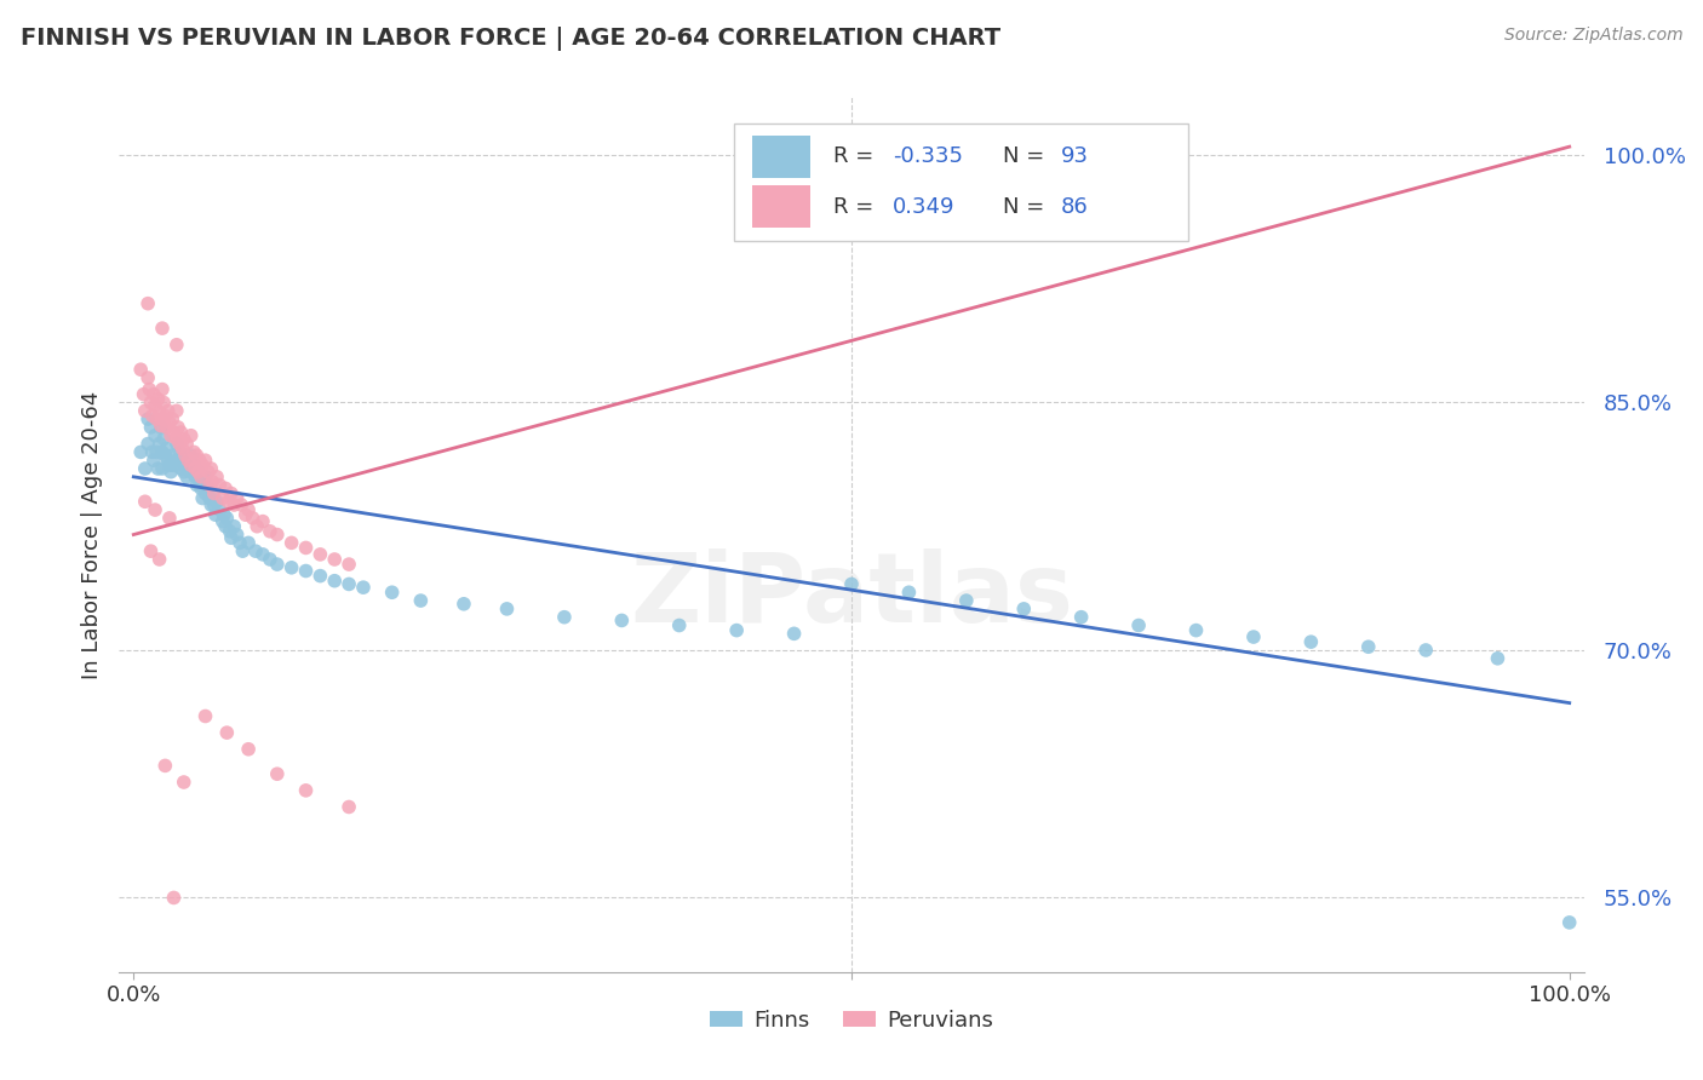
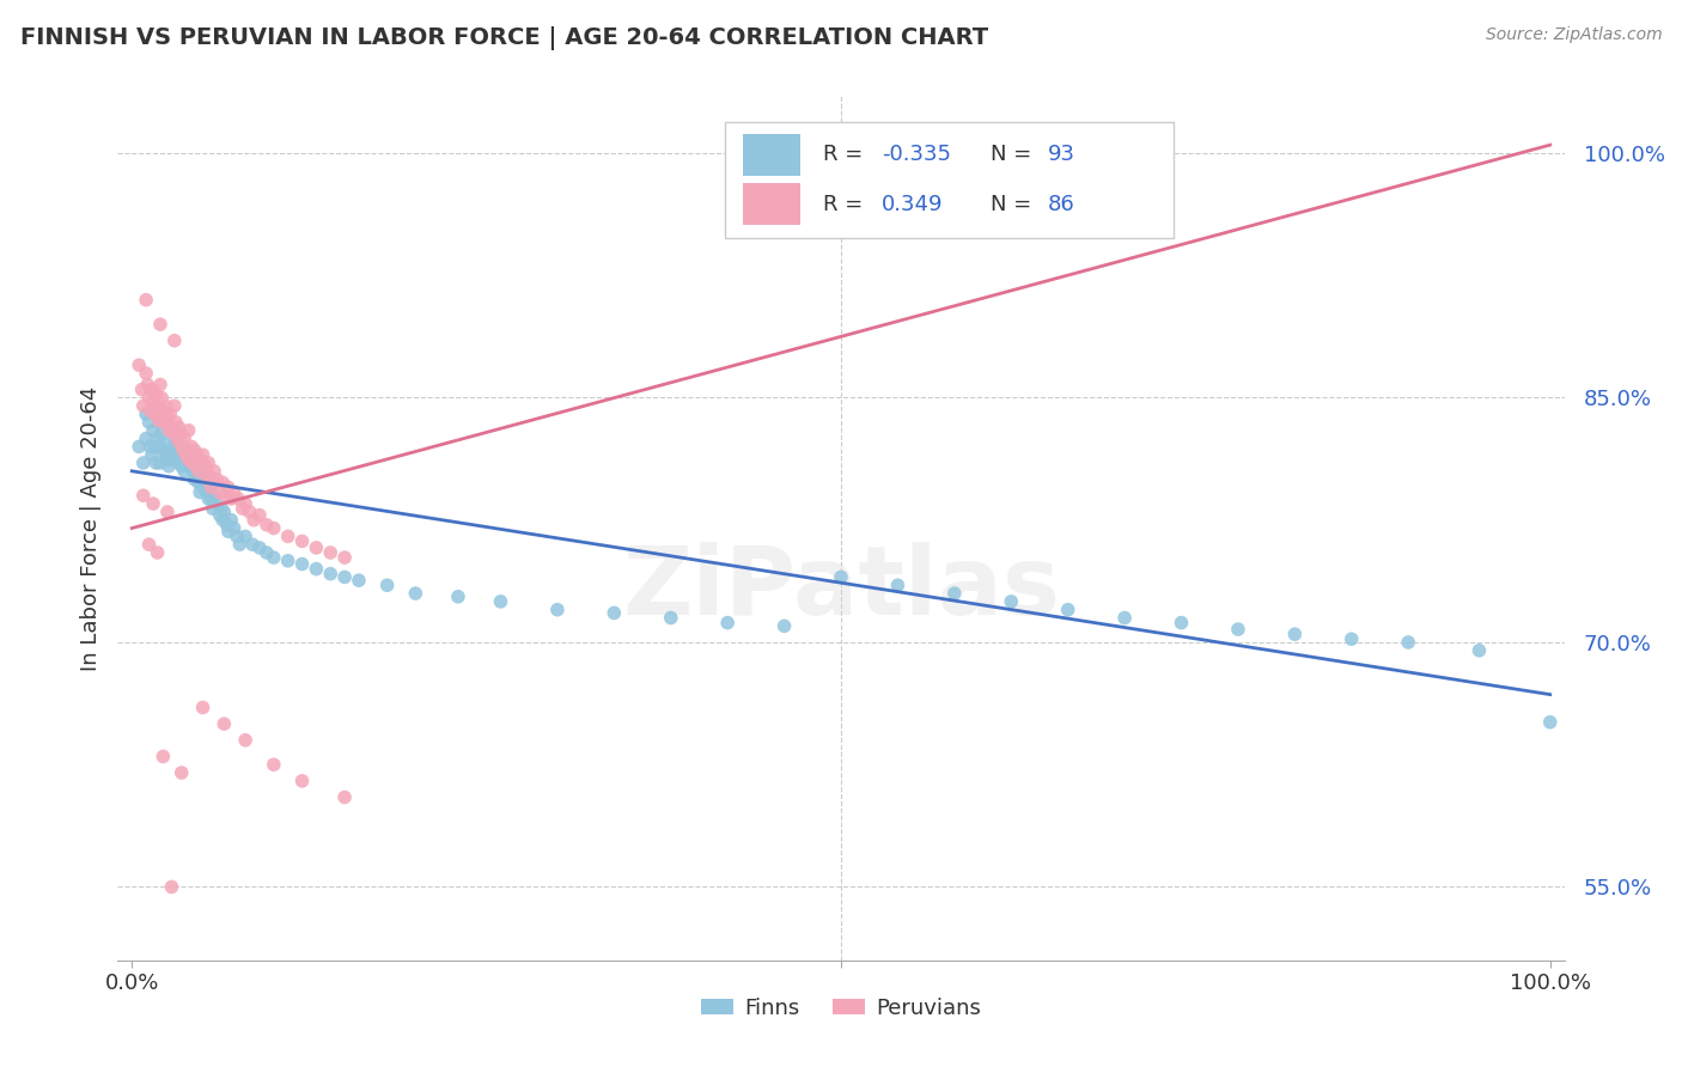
Finns/100.0%: 53.5% -> 65.1%
